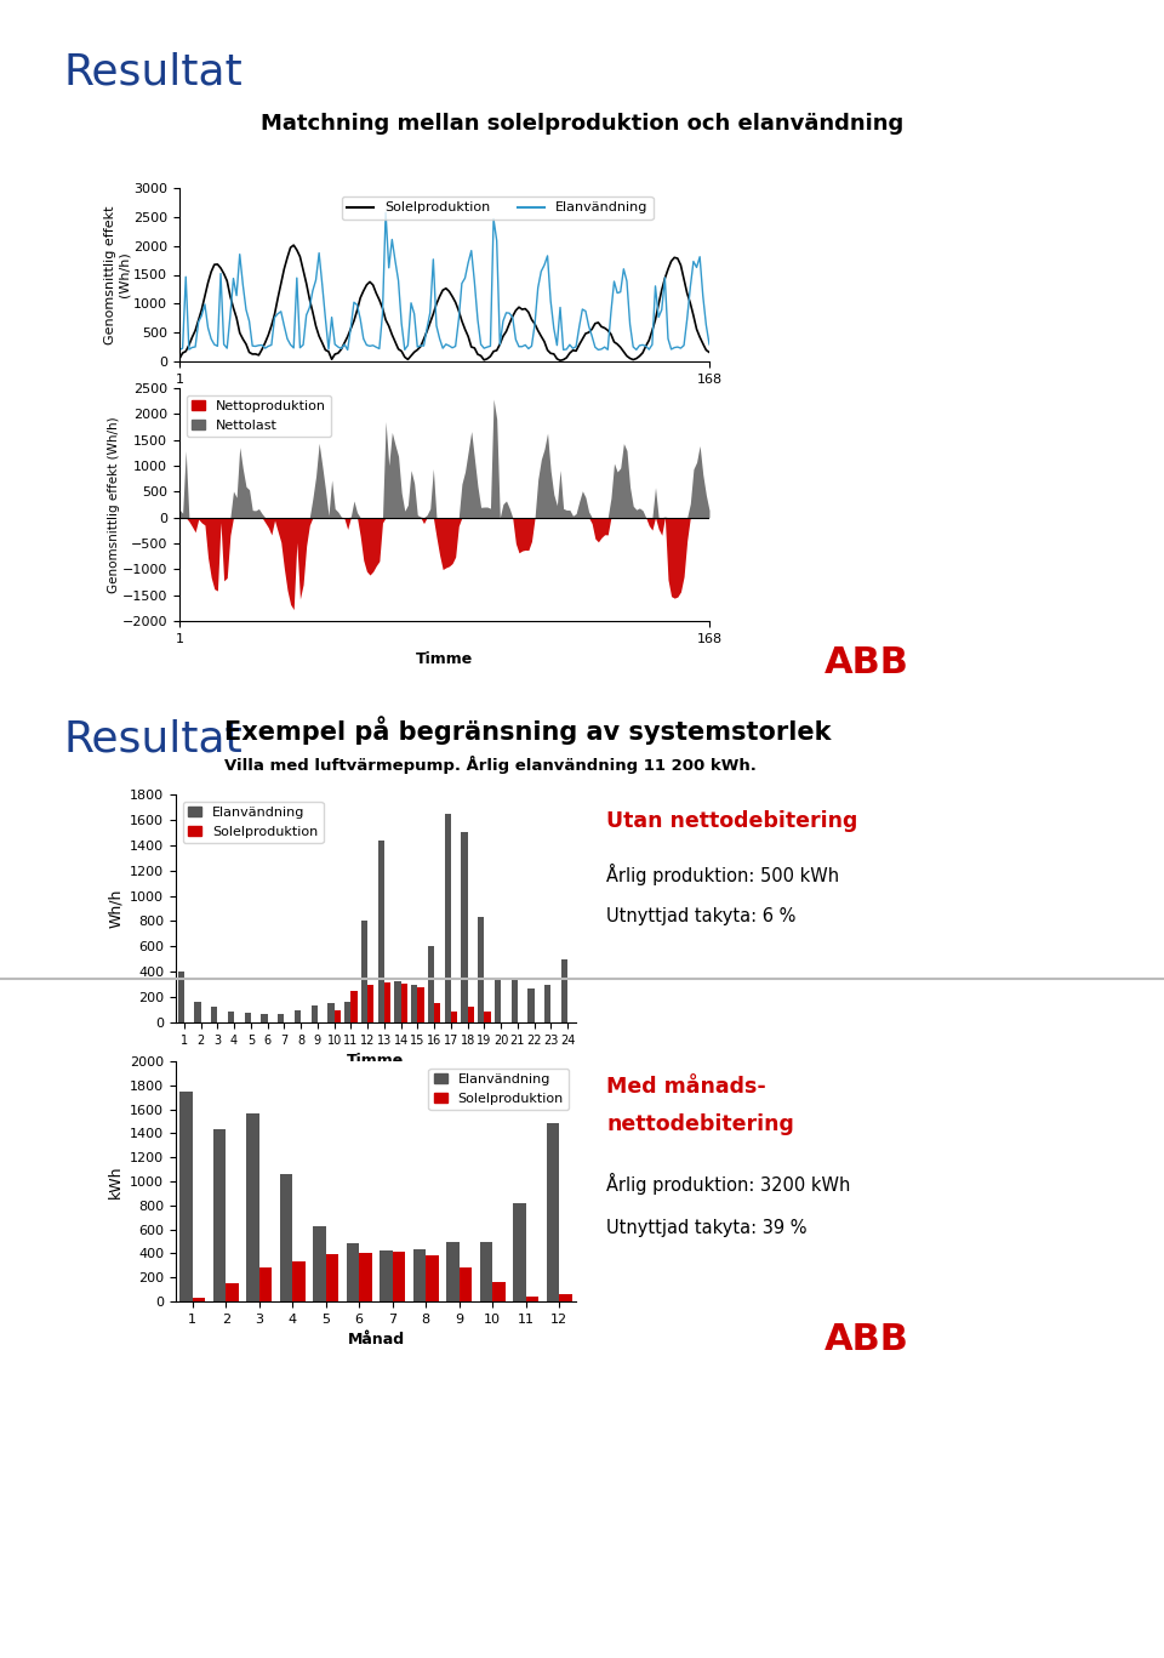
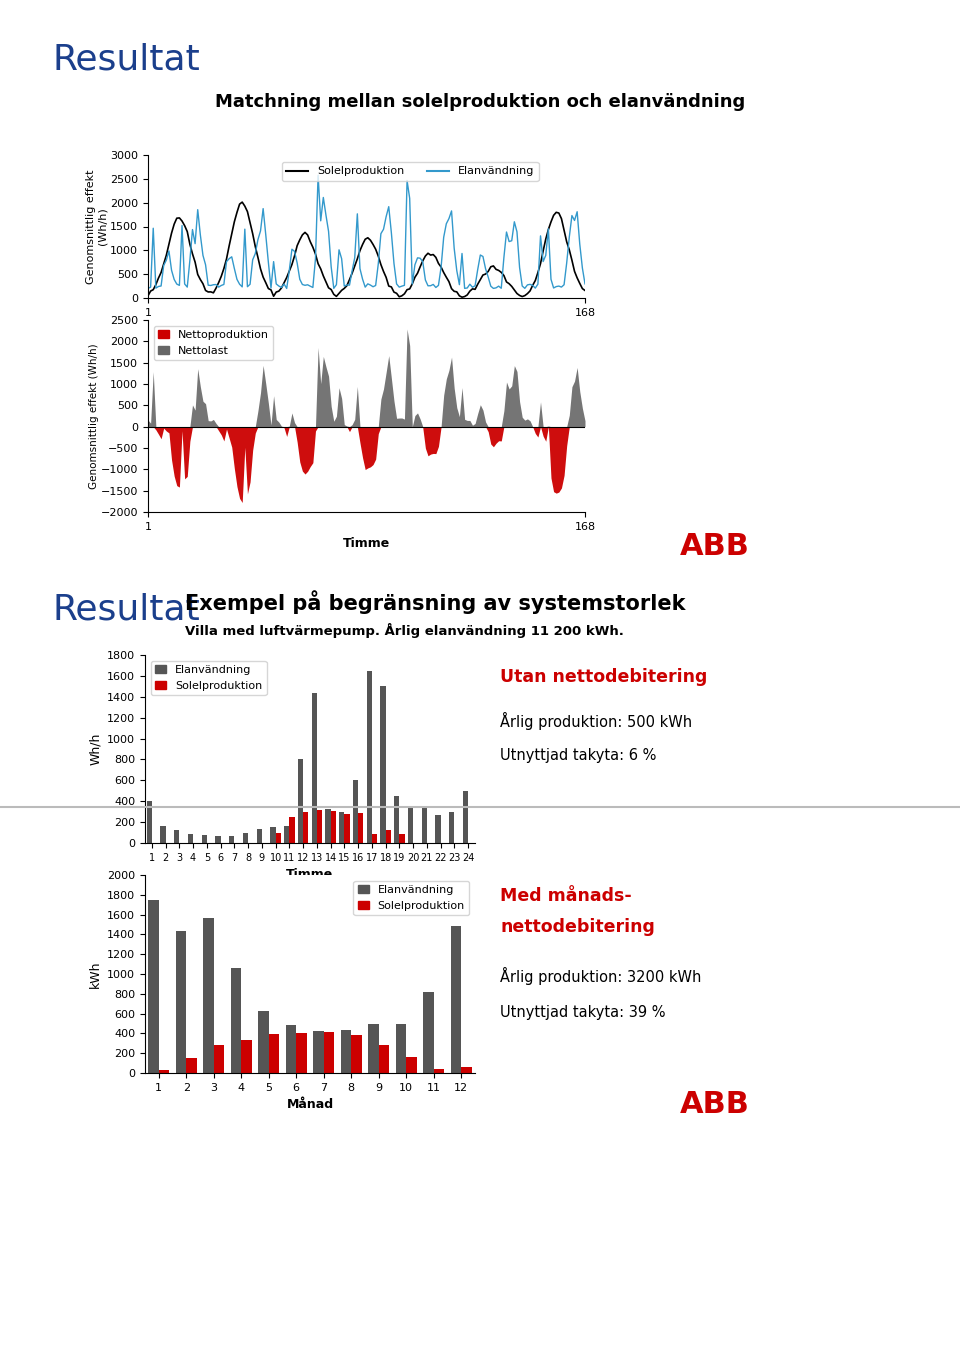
Solelproduktion/16: 150 -> 290
Elanvändning/19: 830 -> 450
